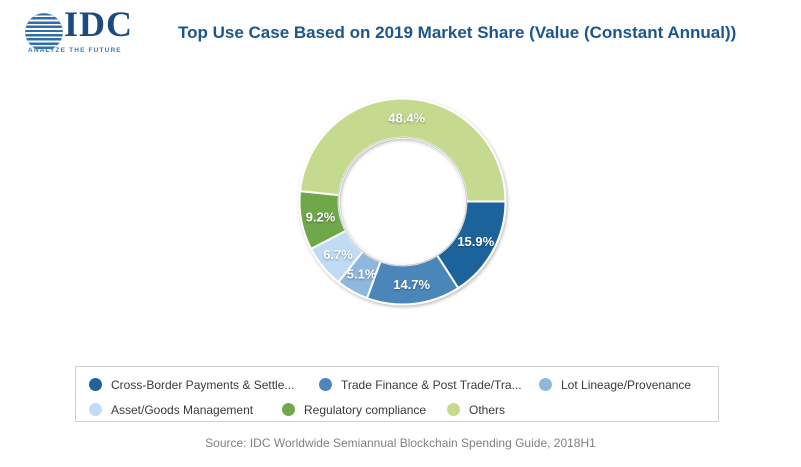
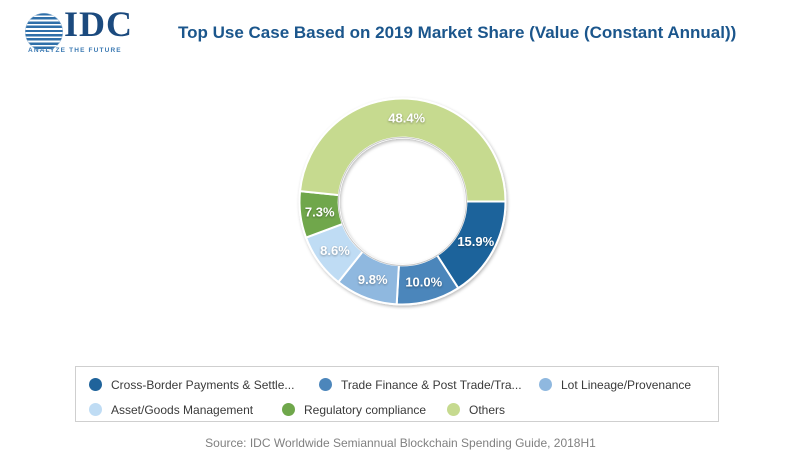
Trade Finance & Post Trade/Tra...: 14.7% -> 10.0%
Lot Lineage/Provenance: 5.1% -> 9.8%
Asset/Goods Management: 6.7% -> 8.6%
Regulatory compliance: 9.2% -> 7.3%
